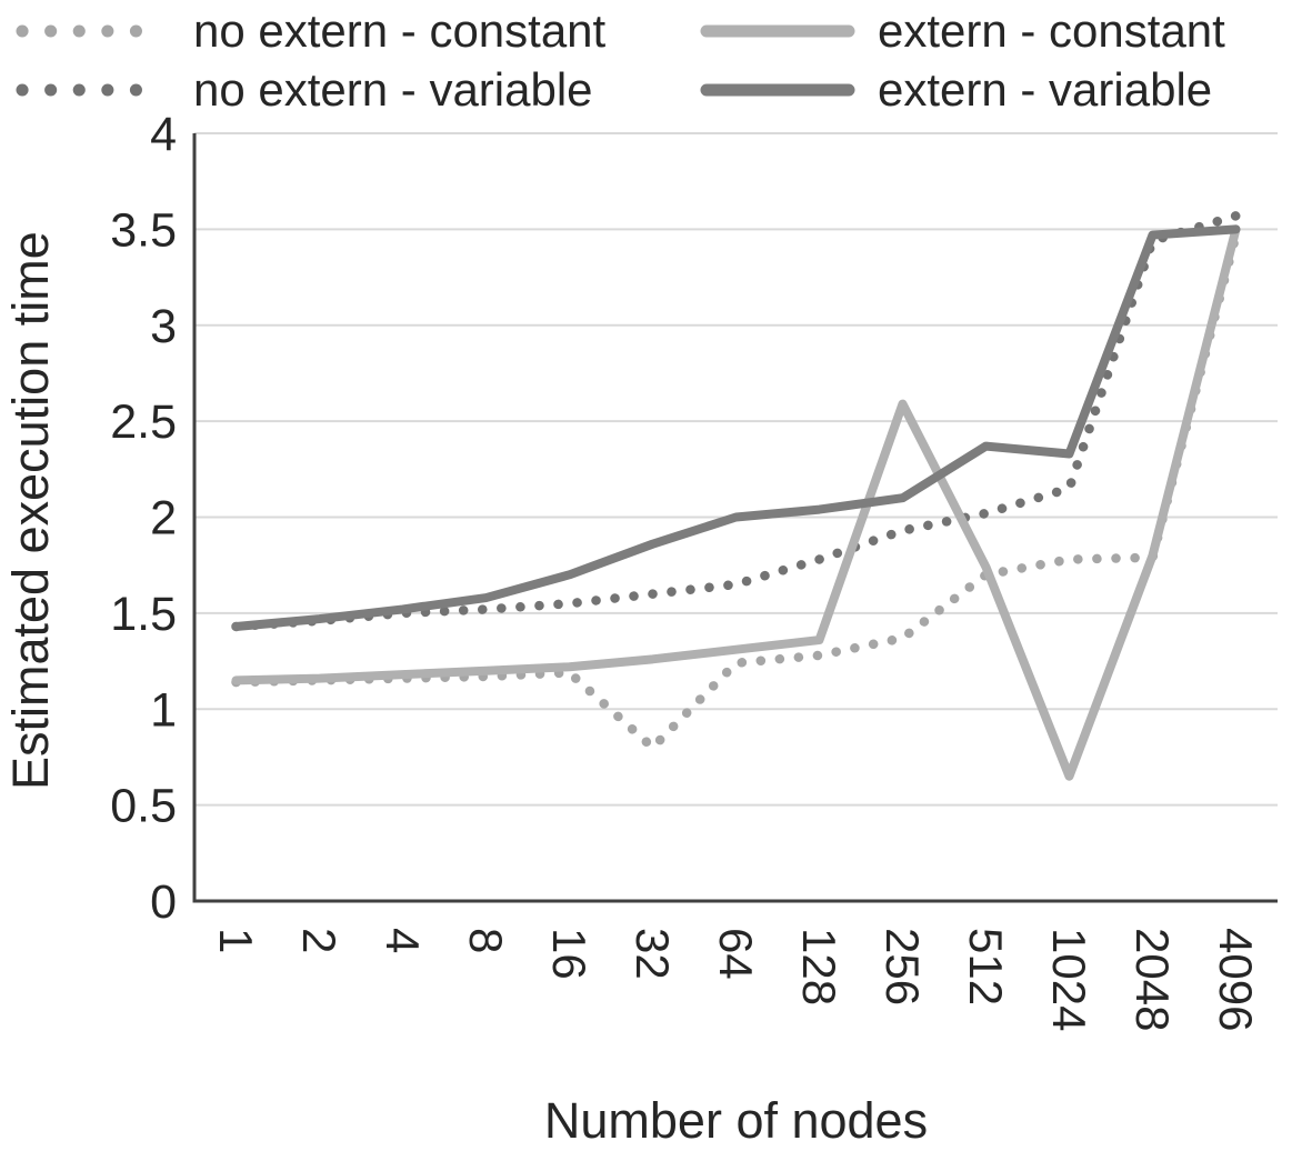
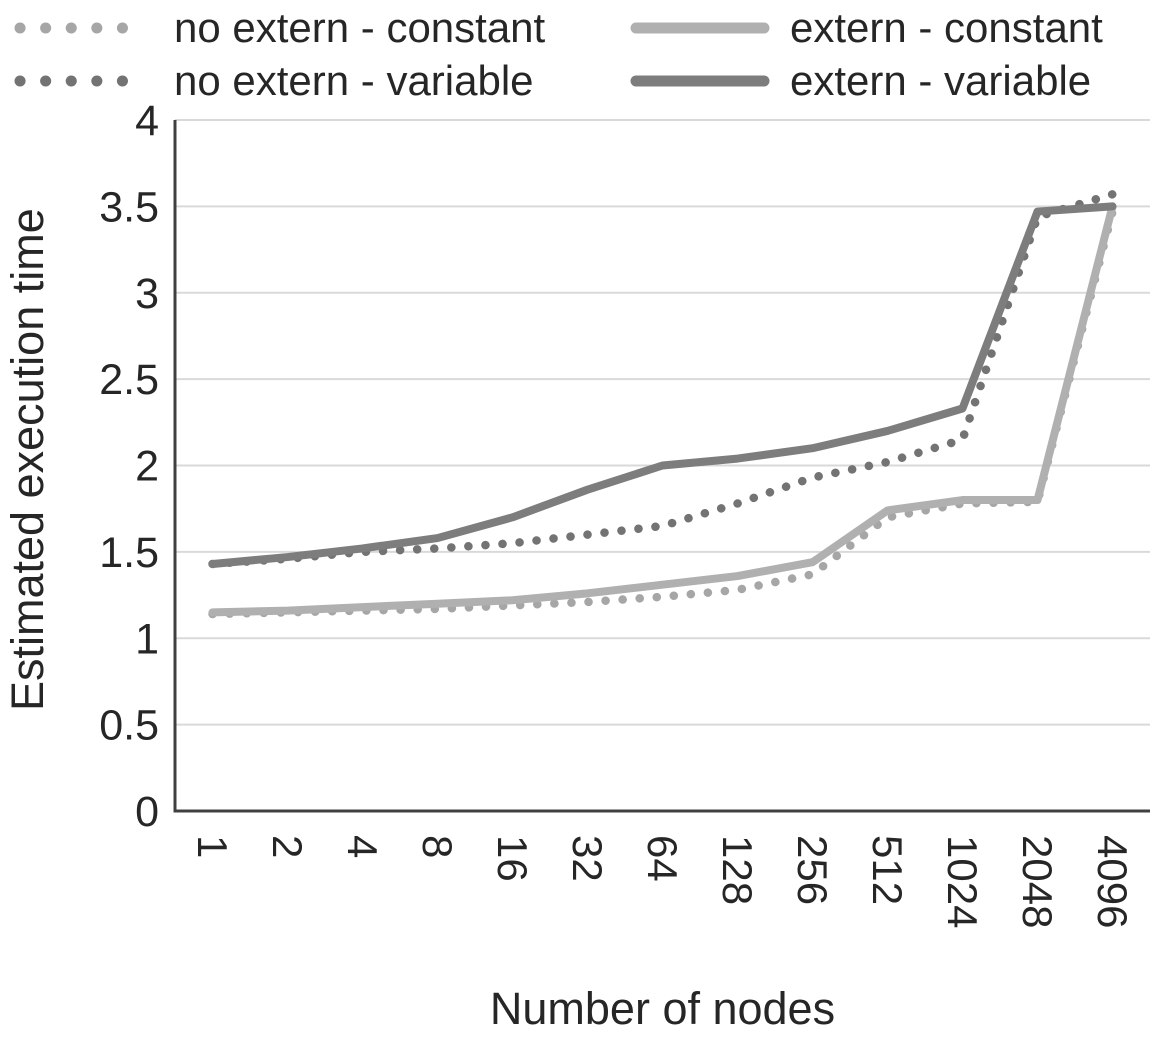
no extern - constant/32: 0.80 -> 1.21
extern - constant/256: 2.59 -> 1.44
extern - variable/512: 2.37 -> 2.20
extern - constant/1024: 0.65 -> 1.80
